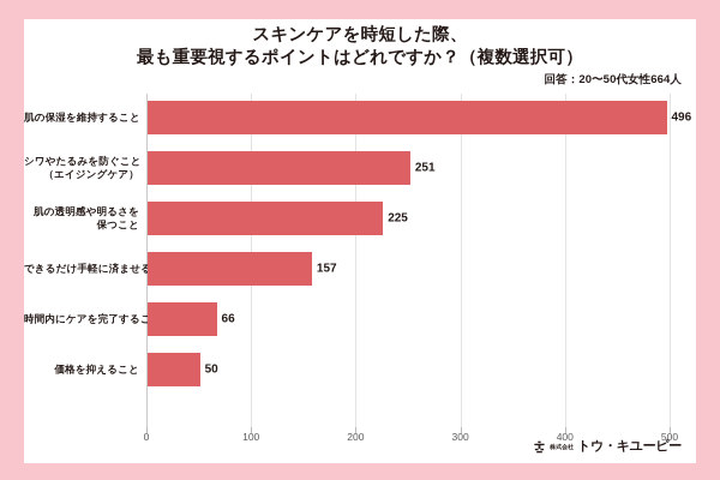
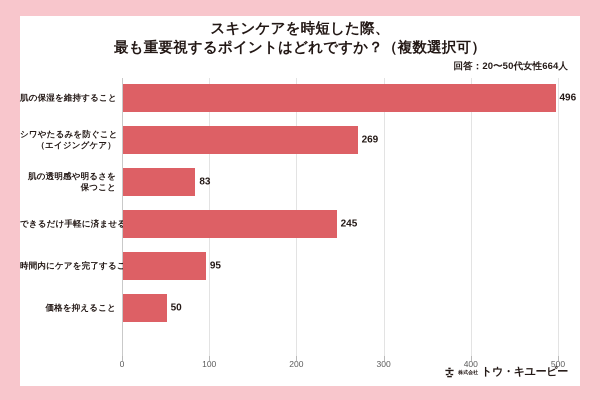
シワやたるみを防ぐこと（エイジングケア）: 251 -> 269
肌の透明感や明るさを保つこと: 225 -> 83
できるだけ手軽に済ませること: 157 -> 245
時間内にケアを完了すること: 66 -> 95
